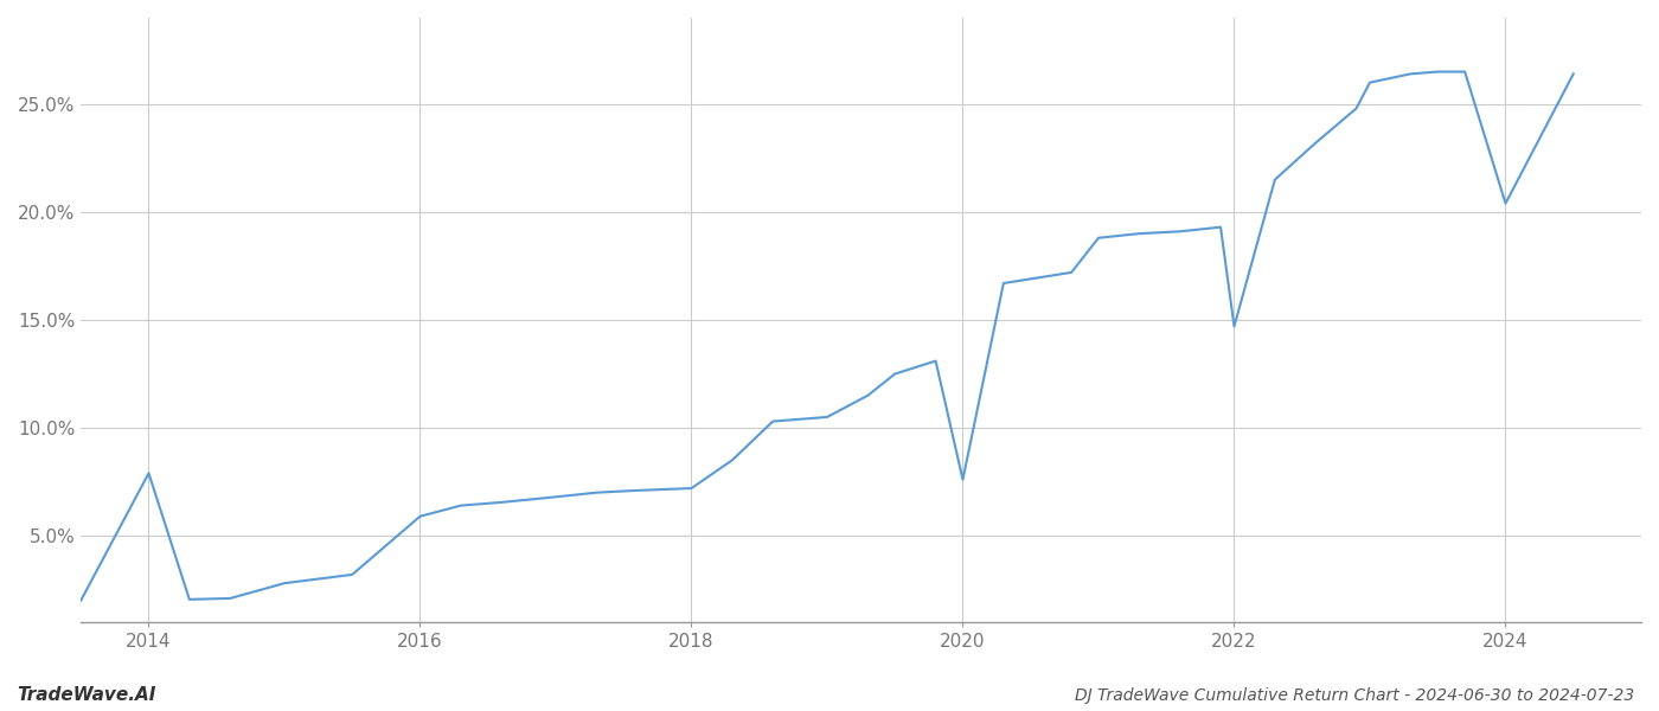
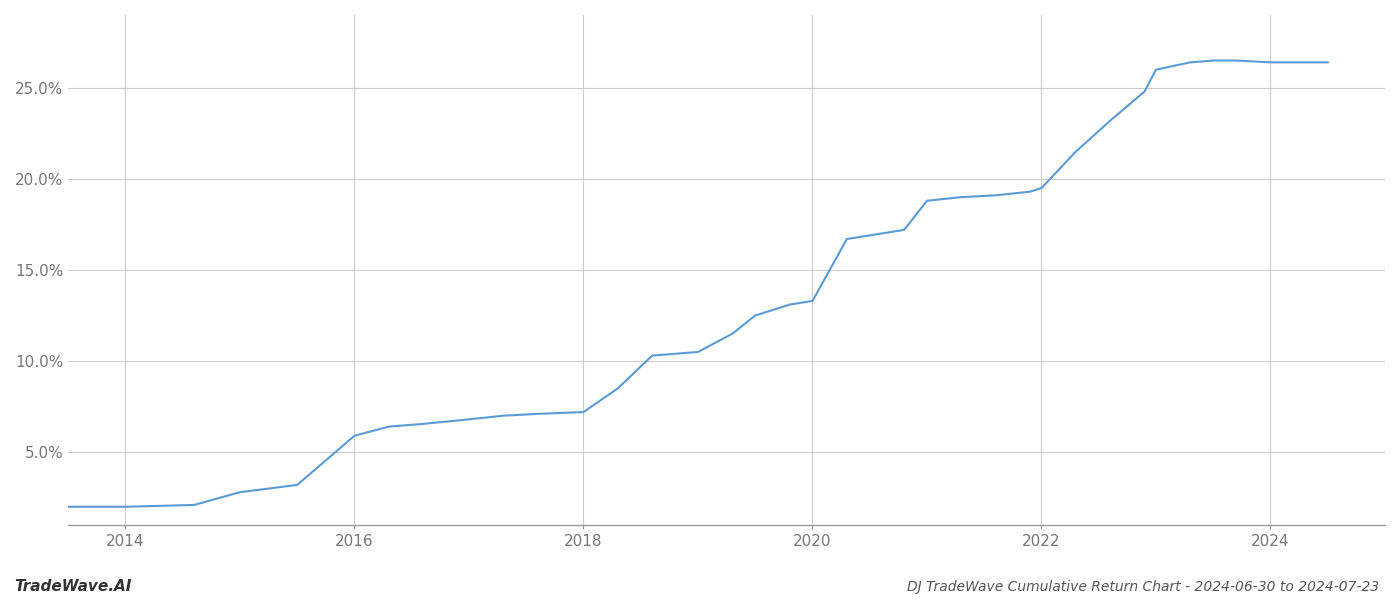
2014: 7.9% -> 2.0%
2020: 7.6% -> 13.3%
2022: 14.7% -> 19.5%
2024: 20.4% -> 26.4%
